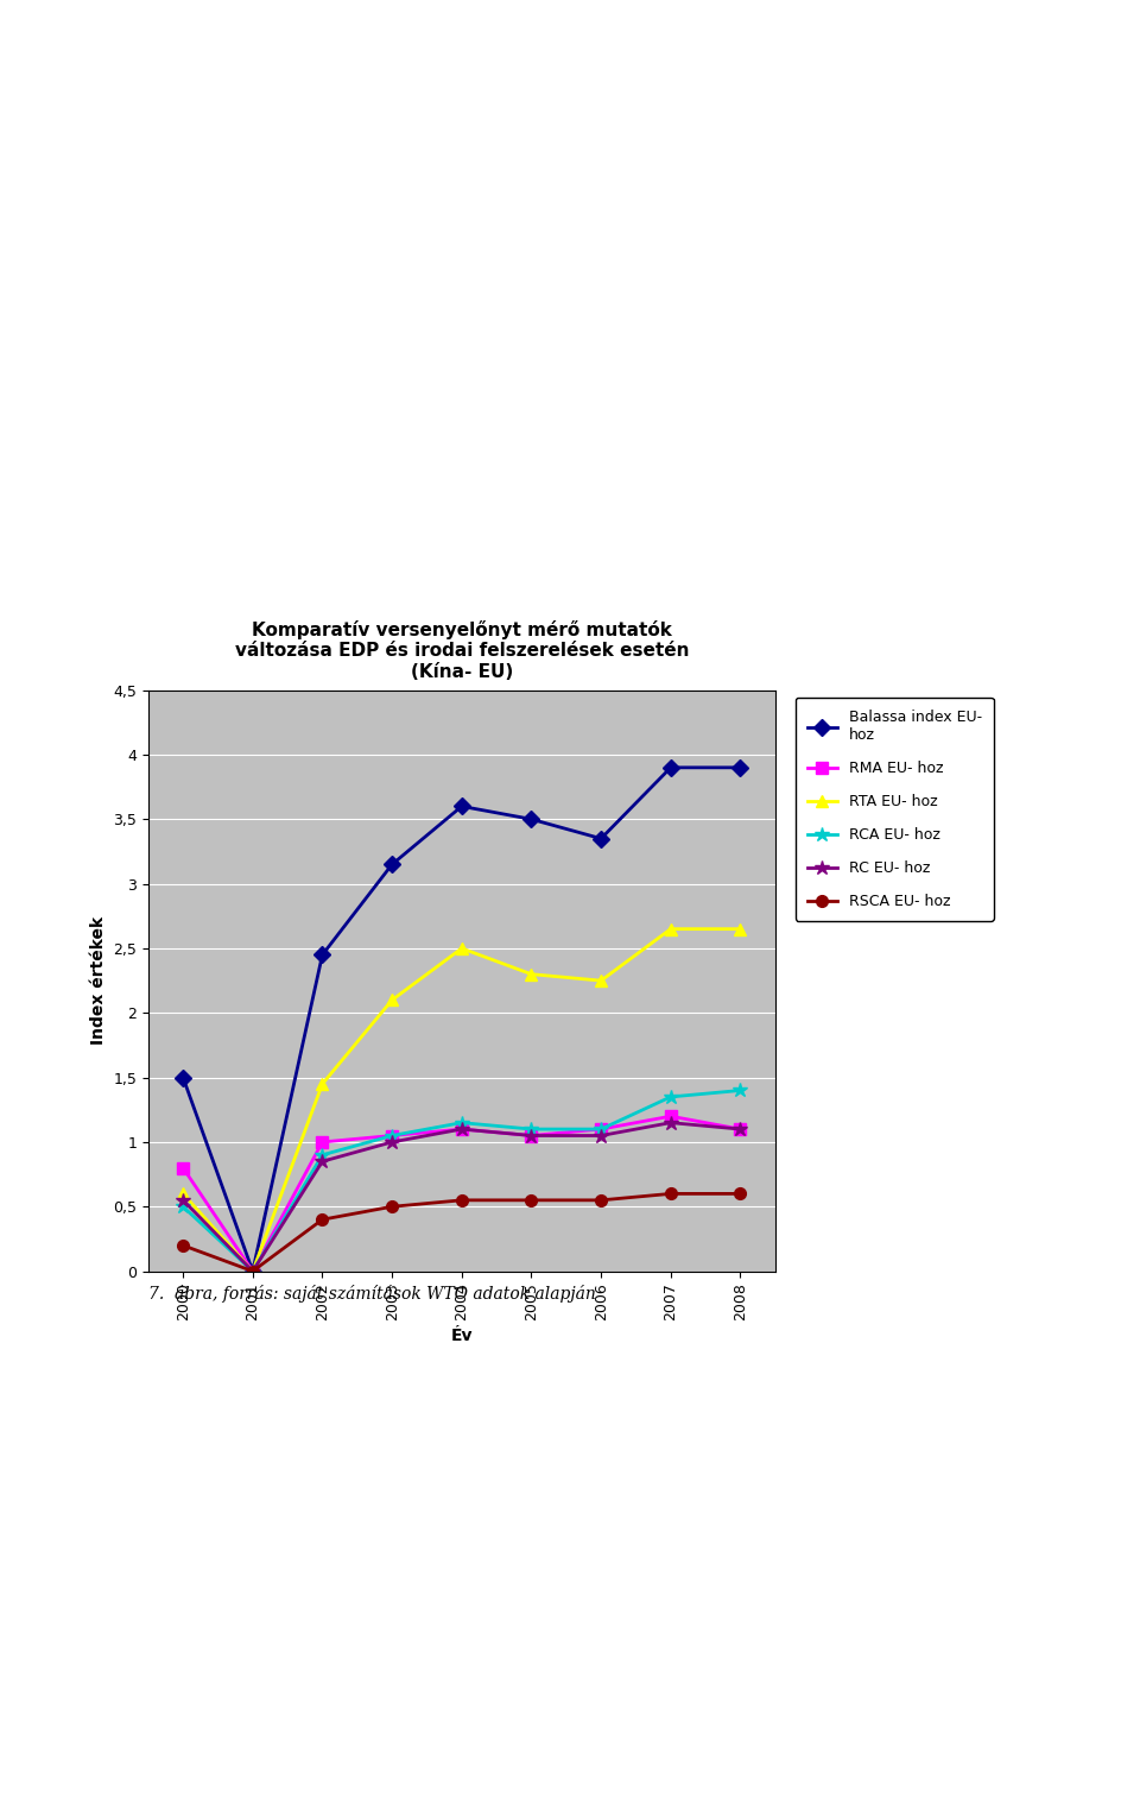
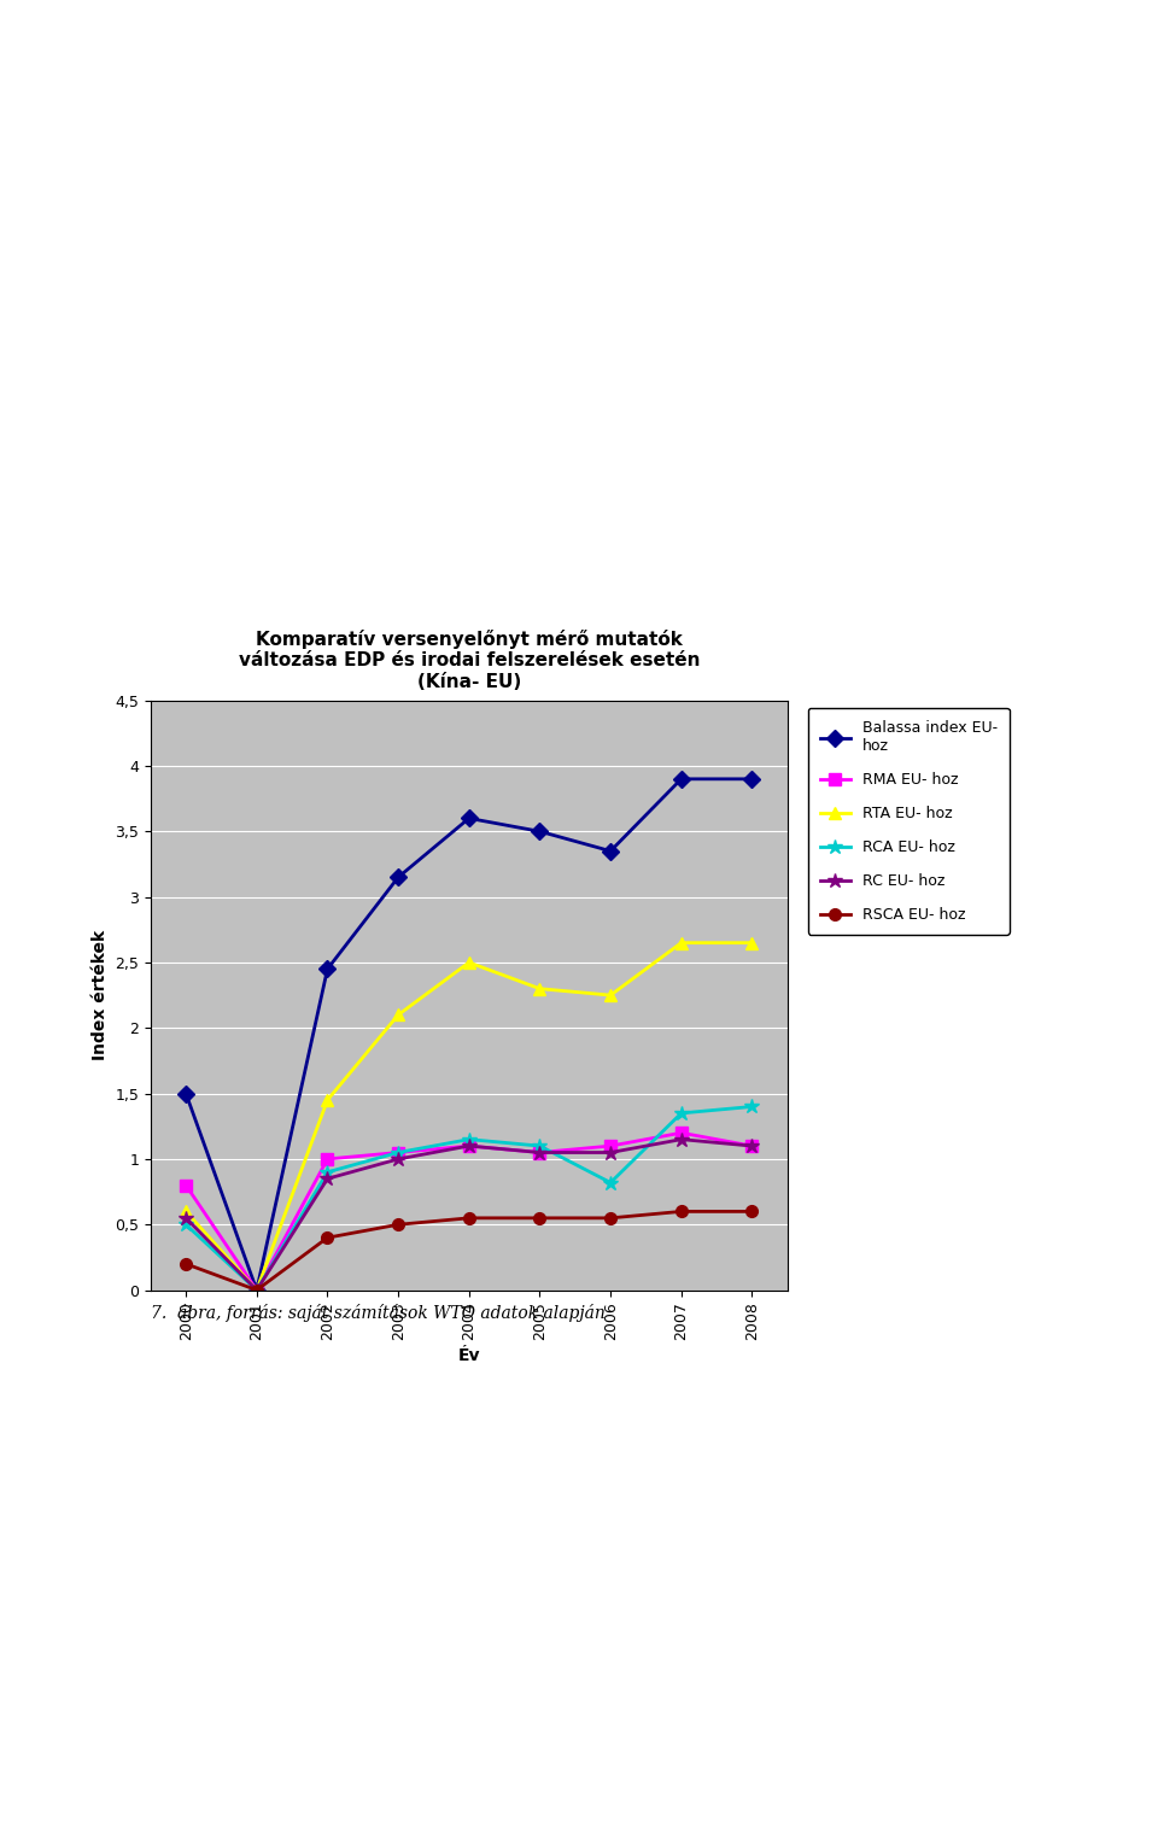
RCA EU- hoz/2006: 1,10 -> 0,82
